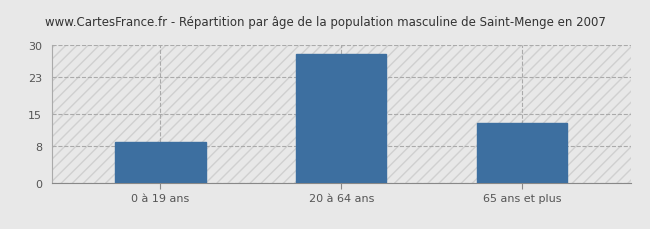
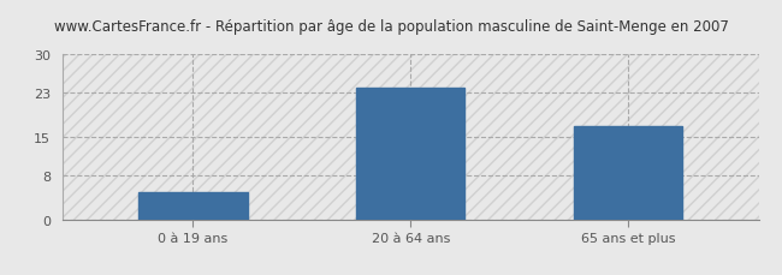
0 à 19 ans: 9 -> 5
20 à 64 ans: 28 -> 24
65 ans et plus: 13 -> 17
